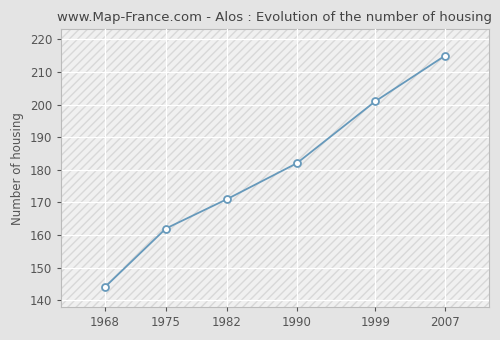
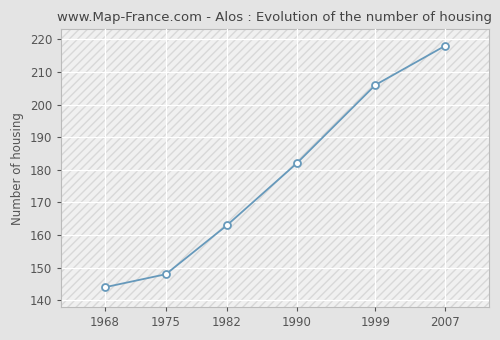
1975: 162 -> 148
1982: 171 -> 163
1999: 201 -> 206
2007: 215 -> 218
